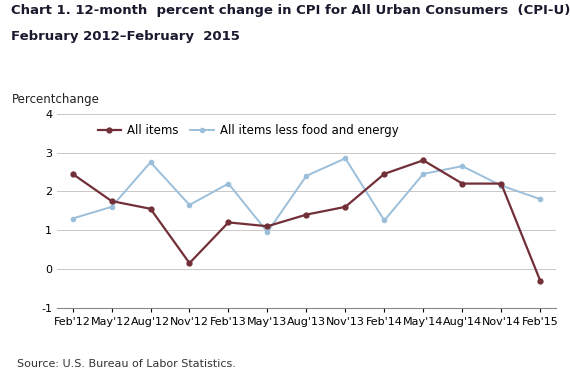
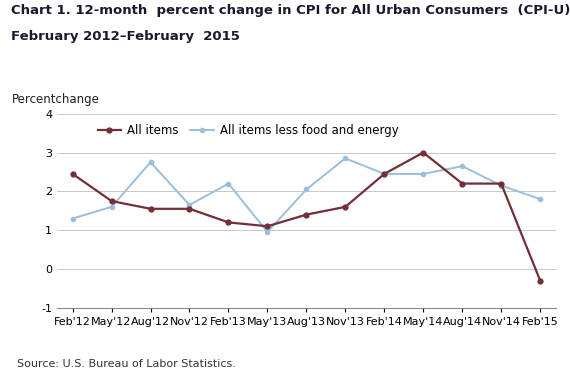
All items/Nov'12: 0.15 -> 1.55
All items less food and energy/Aug'13: 2.40 -> 2.05
All items less food and energy/Feb'14: 1.25 -> 2.45
All items/May'14: 2.80 -> 3.00
